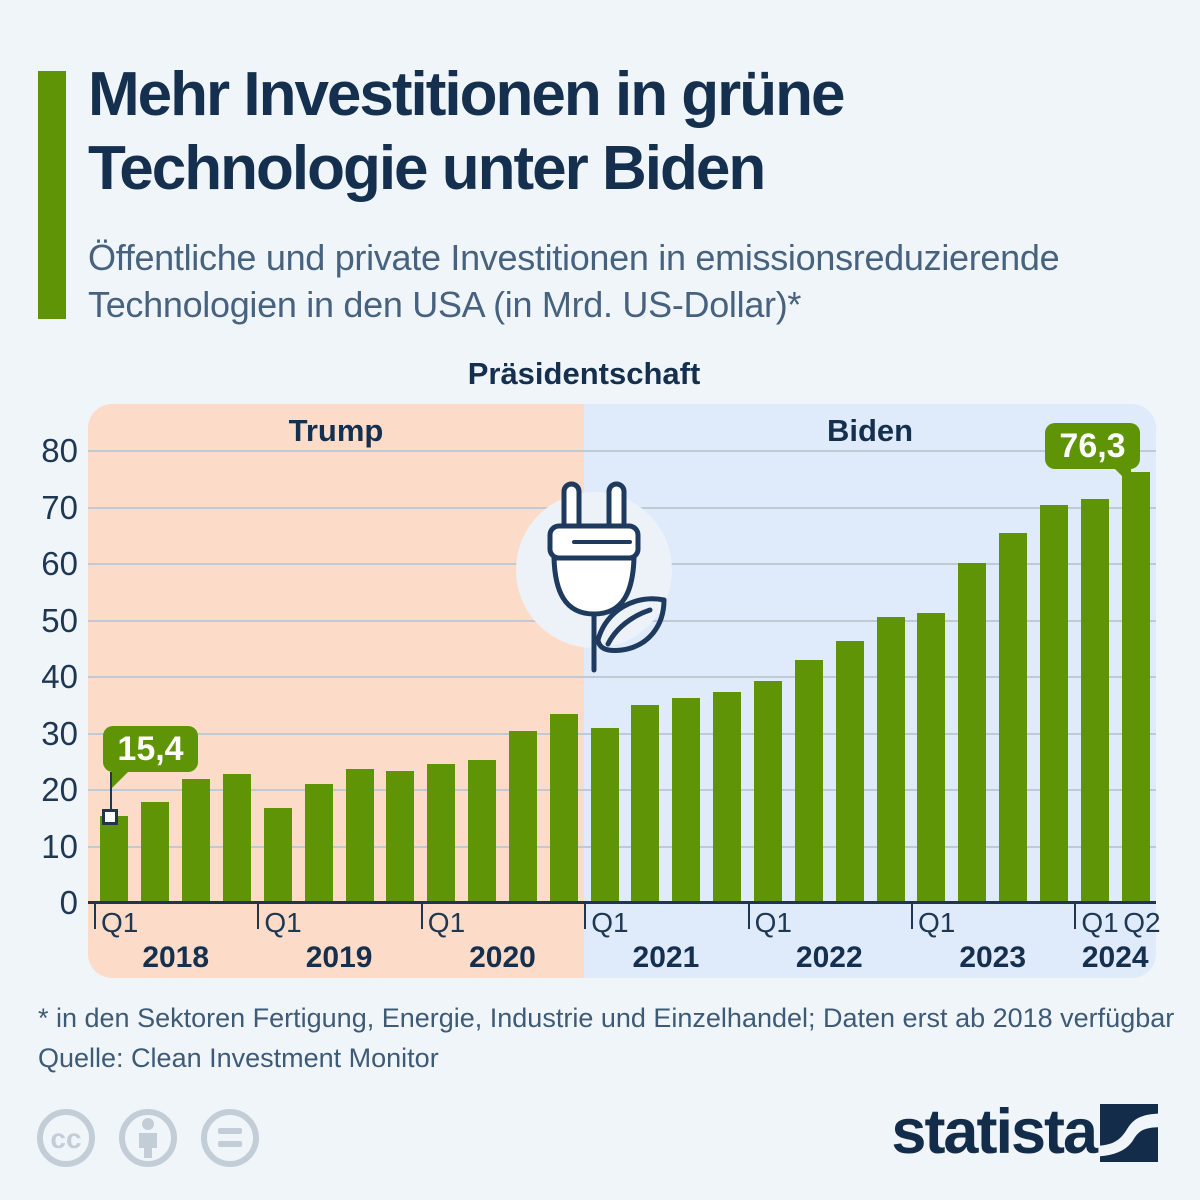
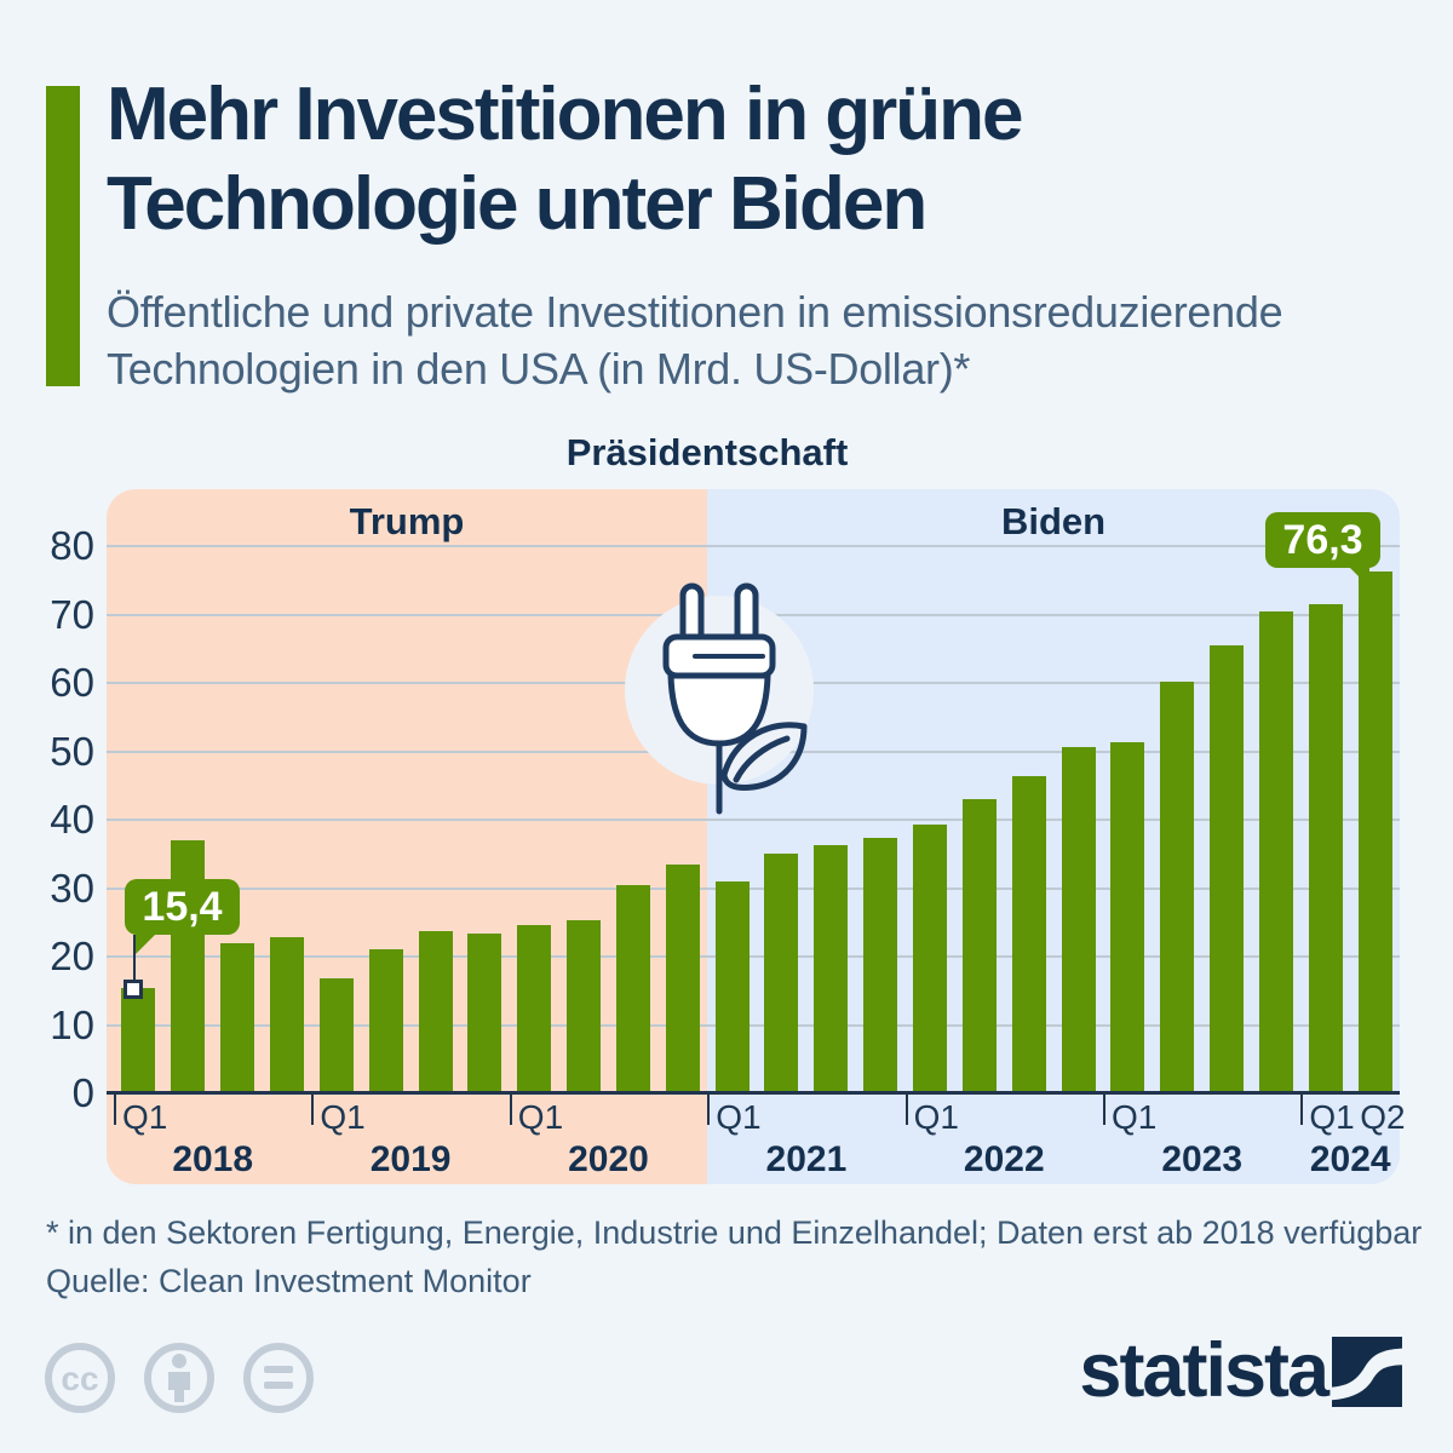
Q2 2018: 18 -> 37
